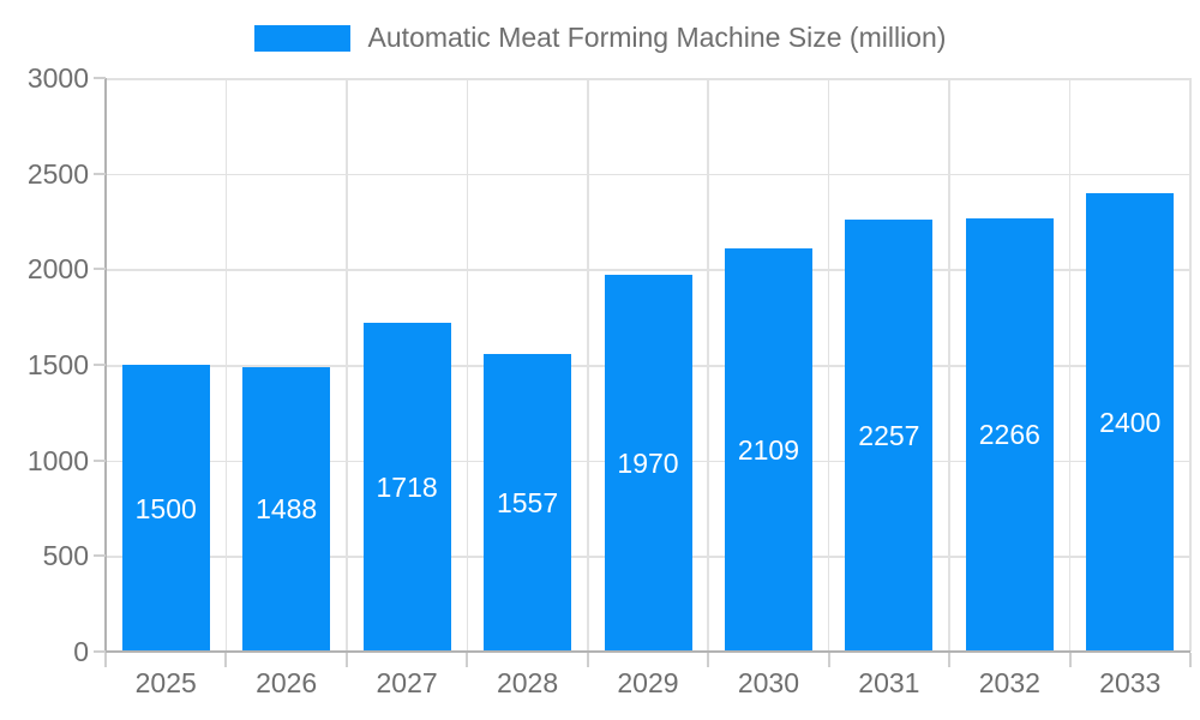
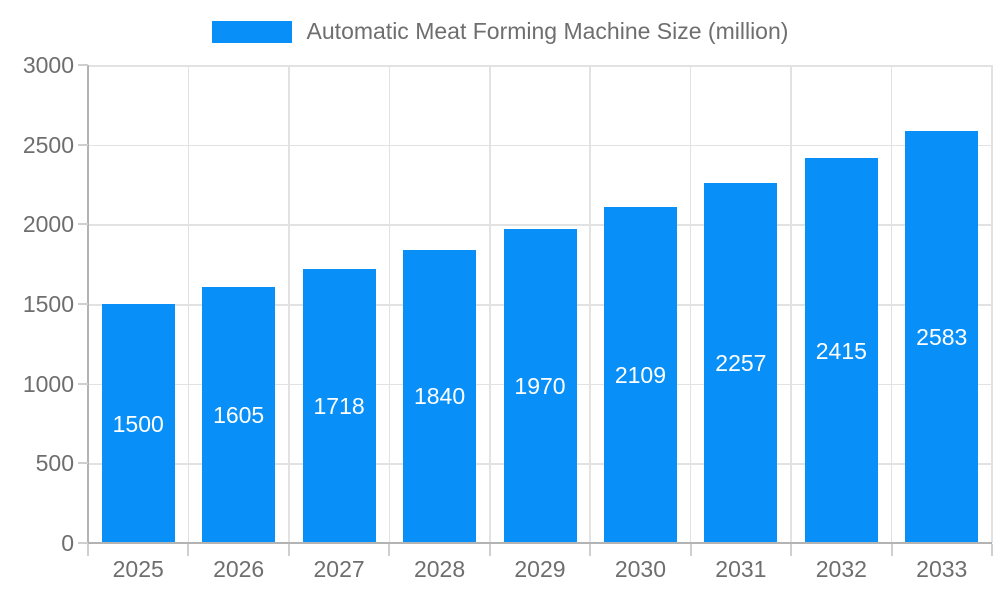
2026: 1488 -> 1605
2028: 1557 -> 1840
2032: 2266 -> 2415
2033: 2400 -> 2583
